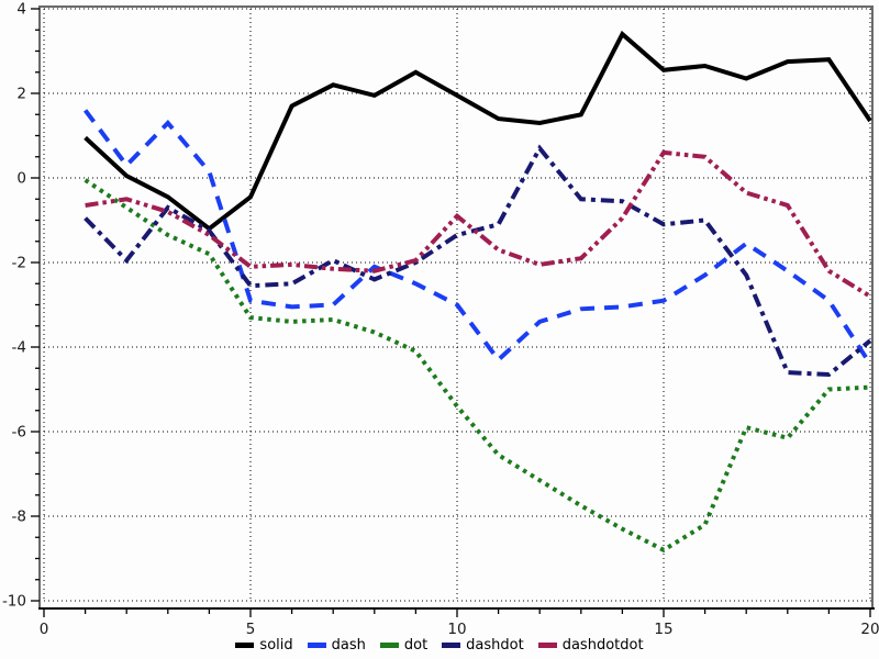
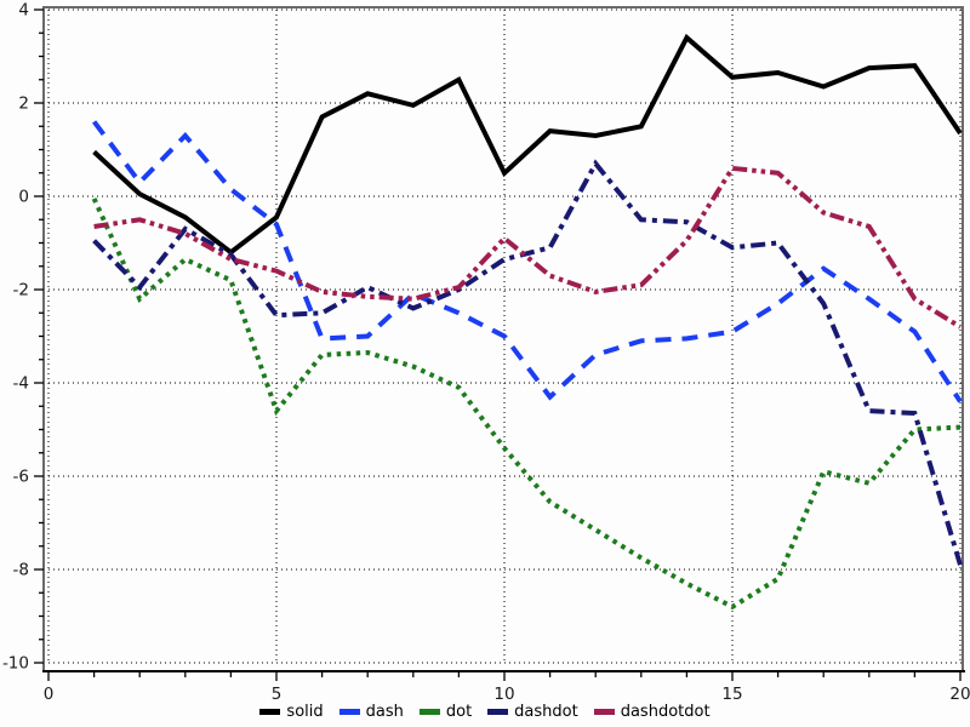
dot/2: -0.7 -> -2.2
dash/5: -2.9 -> -0.6
dot/5: -3.3 -> -4.6
dashdotdot/5: -2.1 -> -1.6
solid/10: 1.9 -> 0.5
dashdot/20: -3.9 -> -7.9
